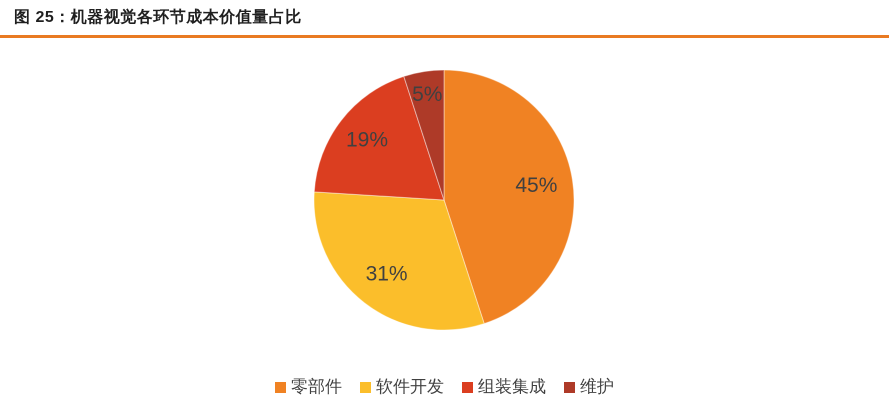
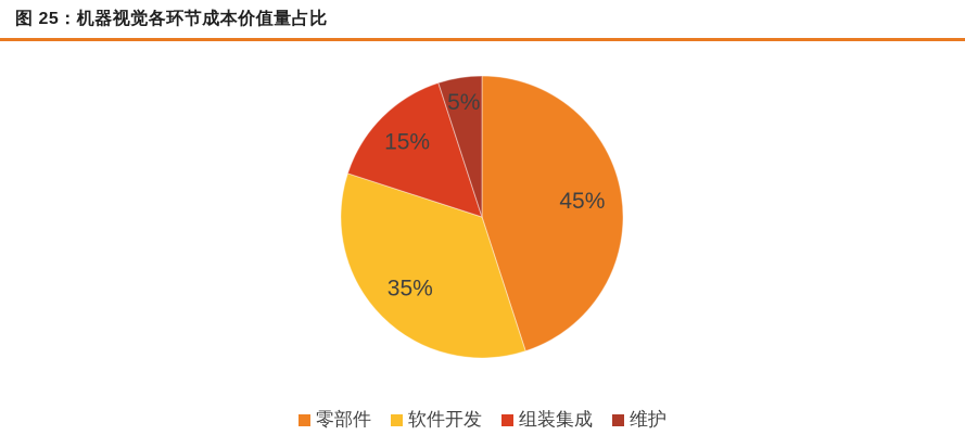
软件开发: 31% -> 35%
组装集成: 19% -> 15%
